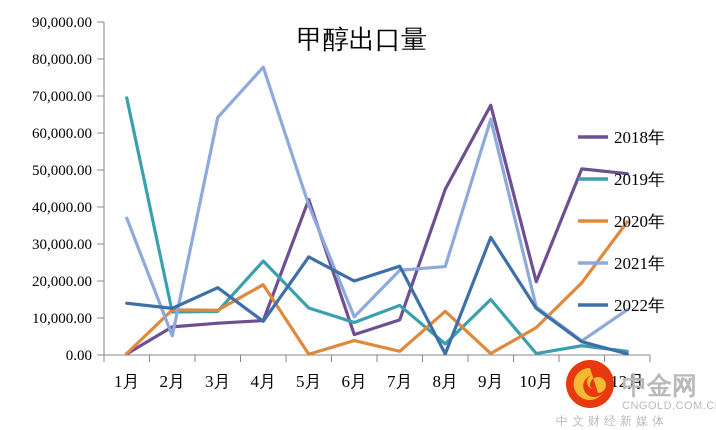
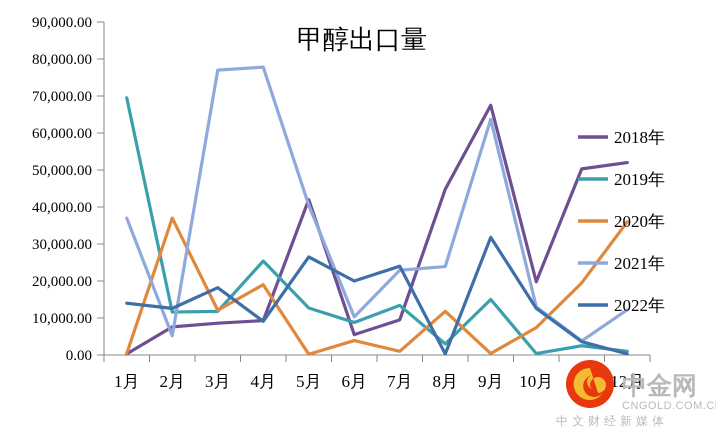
2020年/2月: 12000 -> 37000
2021年/3月: 64000 -> 77000
2018年/12月: 49000 -> 52000
